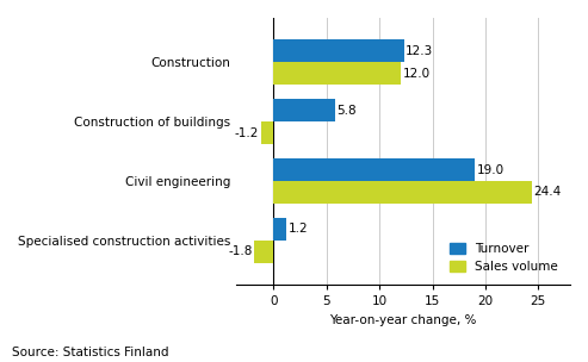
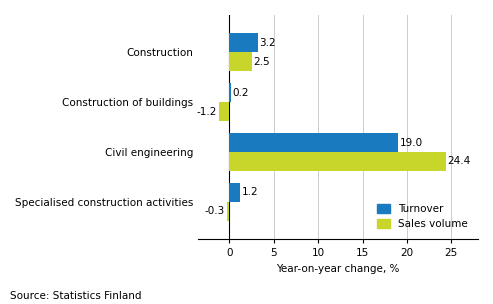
Turnover/Construction: 12.3 -> 3.2
Sales volume/Construction: 12.0 -> 2.5
Turnover/Construction of buildings: 5.8 -> 0.2
Sales volume/Specialised construction activities: -1.8 -> -0.3
